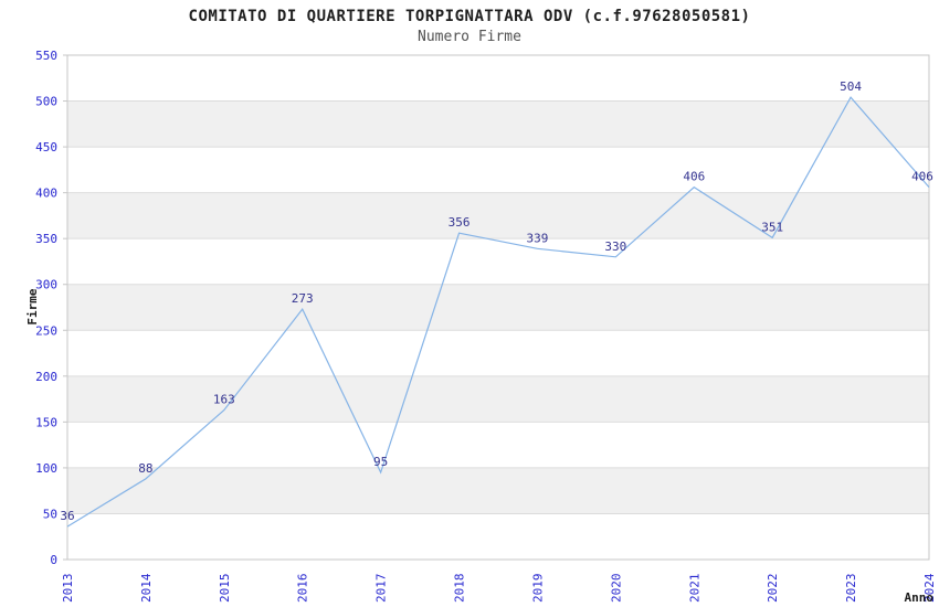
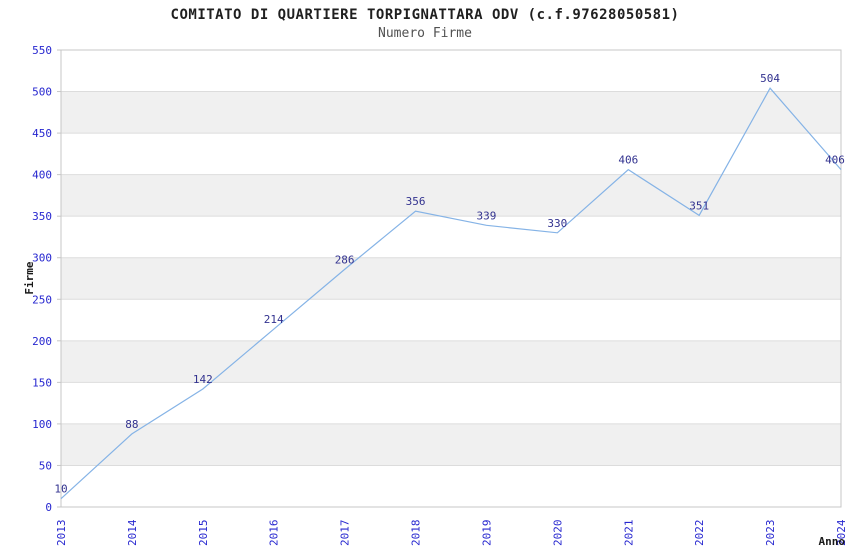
2013: 36 -> 10
2015: 163 -> 142
2016: 273 -> 214
2017: 95 -> 286
